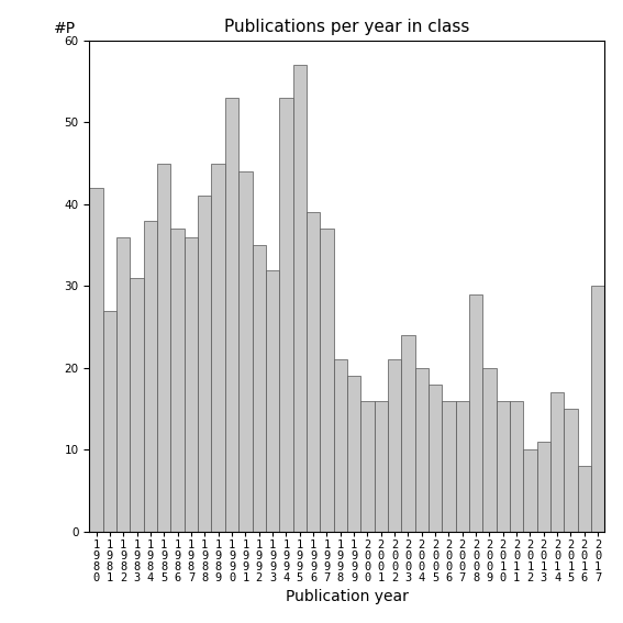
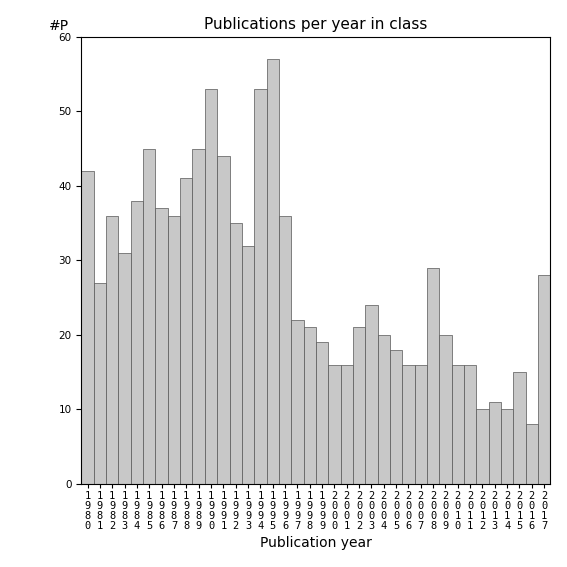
1 9 9 6: 39 -> 36
1 9 9 7: 37 -> 22
2 0 1 4: 17 -> 10
2 0 1 7: 30 -> 28
